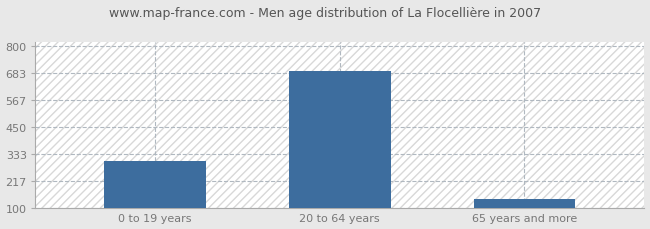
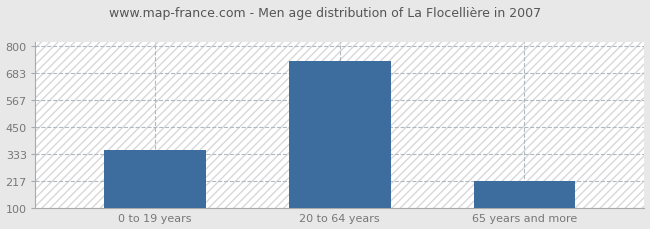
0 to 19 years: 302 -> 350
20 to 64 years: 693 -> 735
65 years and more: 137 -> 215
